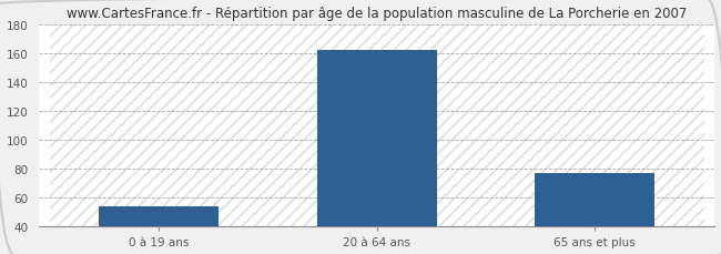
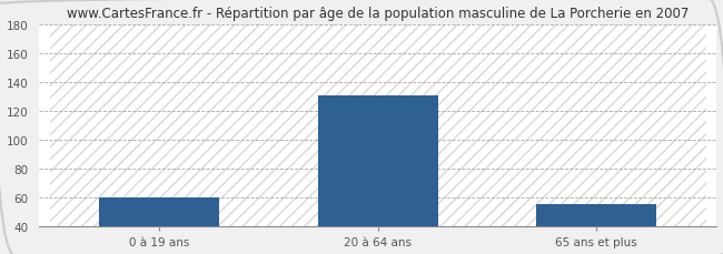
0 à 19 ans: 54 -> 60
20 à 64 ans: 162 -> 131
65 ans et plus: 77 -> 56
